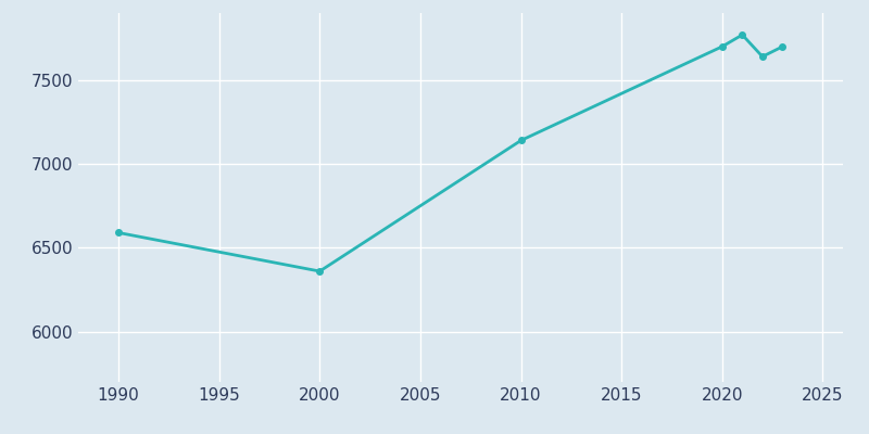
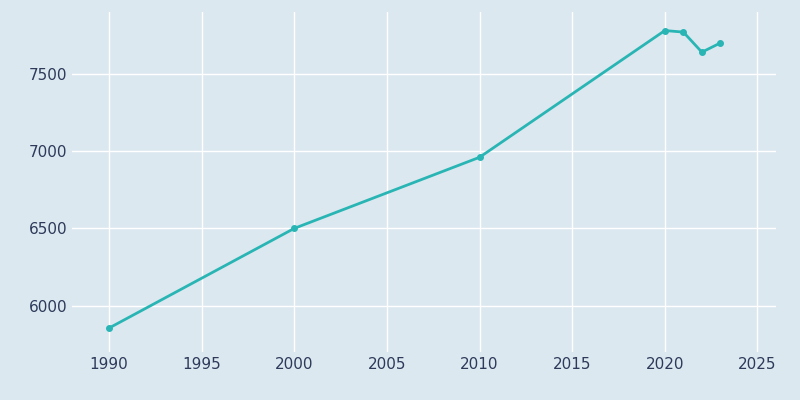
1990: 6590 -> 5860
2000: 6360 -> 6500
2010: 7140 -> 6960
2020: 7700 -> 7780
